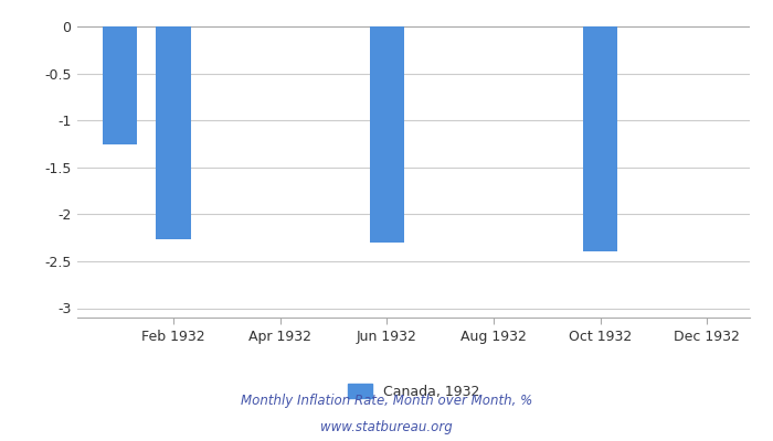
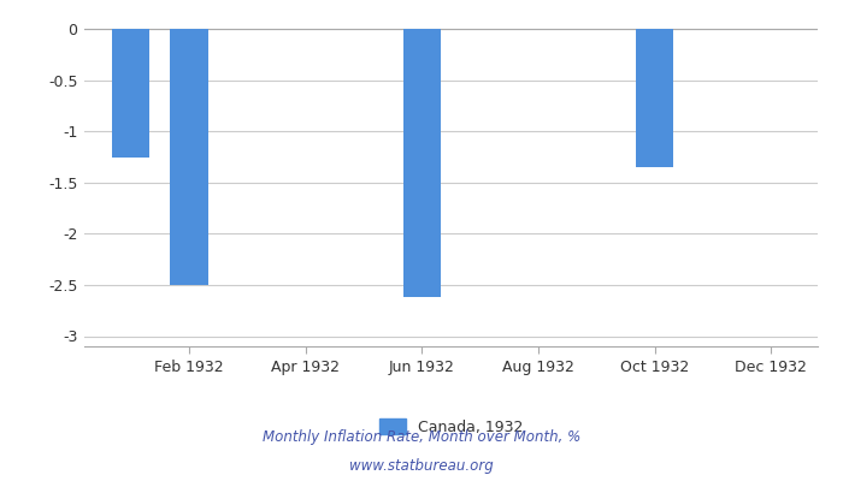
Feb 1932: -2.26 -> -2.50
Jun 1932: -2.30 -> -2.62
Oct 1932: -2.40 -> -1.35
